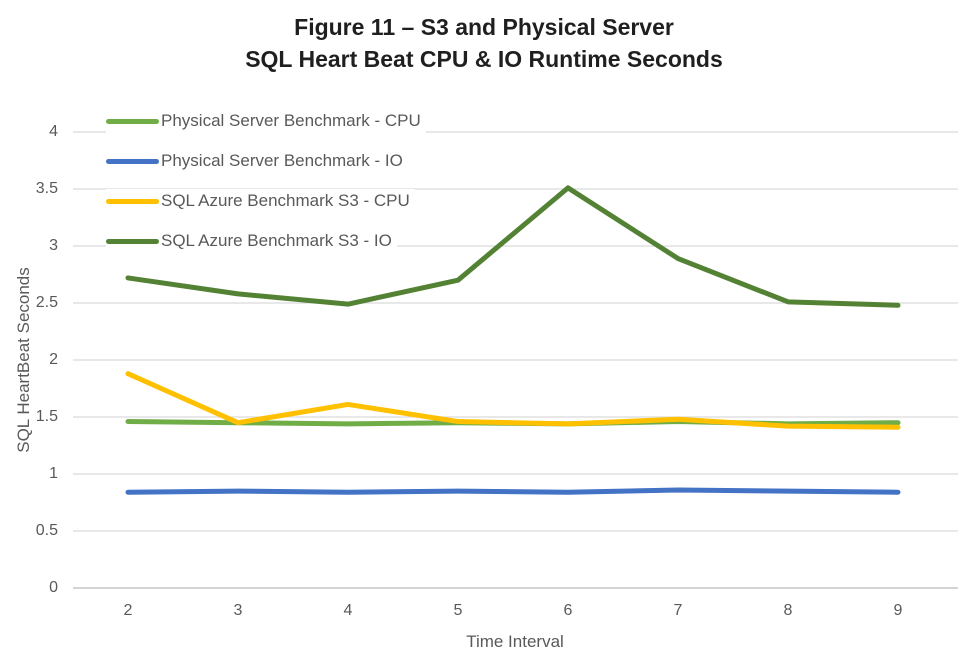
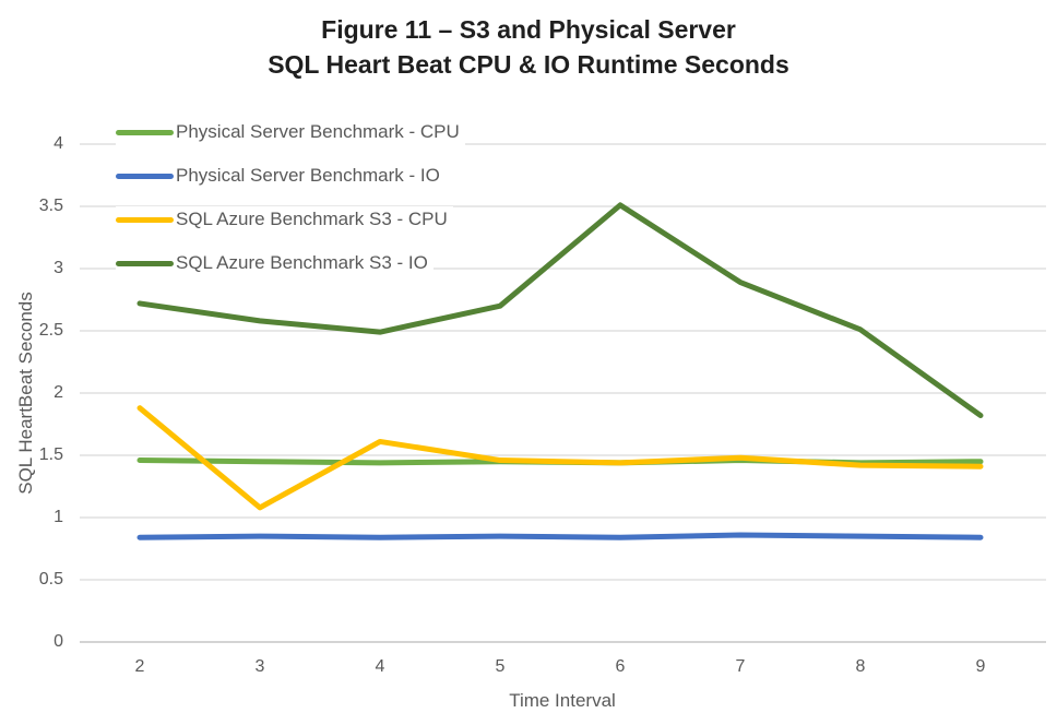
SQL Azure Benchmark S3 - CPU/3: 1.45 -> 1.08
SQL Azure Benchmark S3 - IO/9: 2.48 -> 1.82
